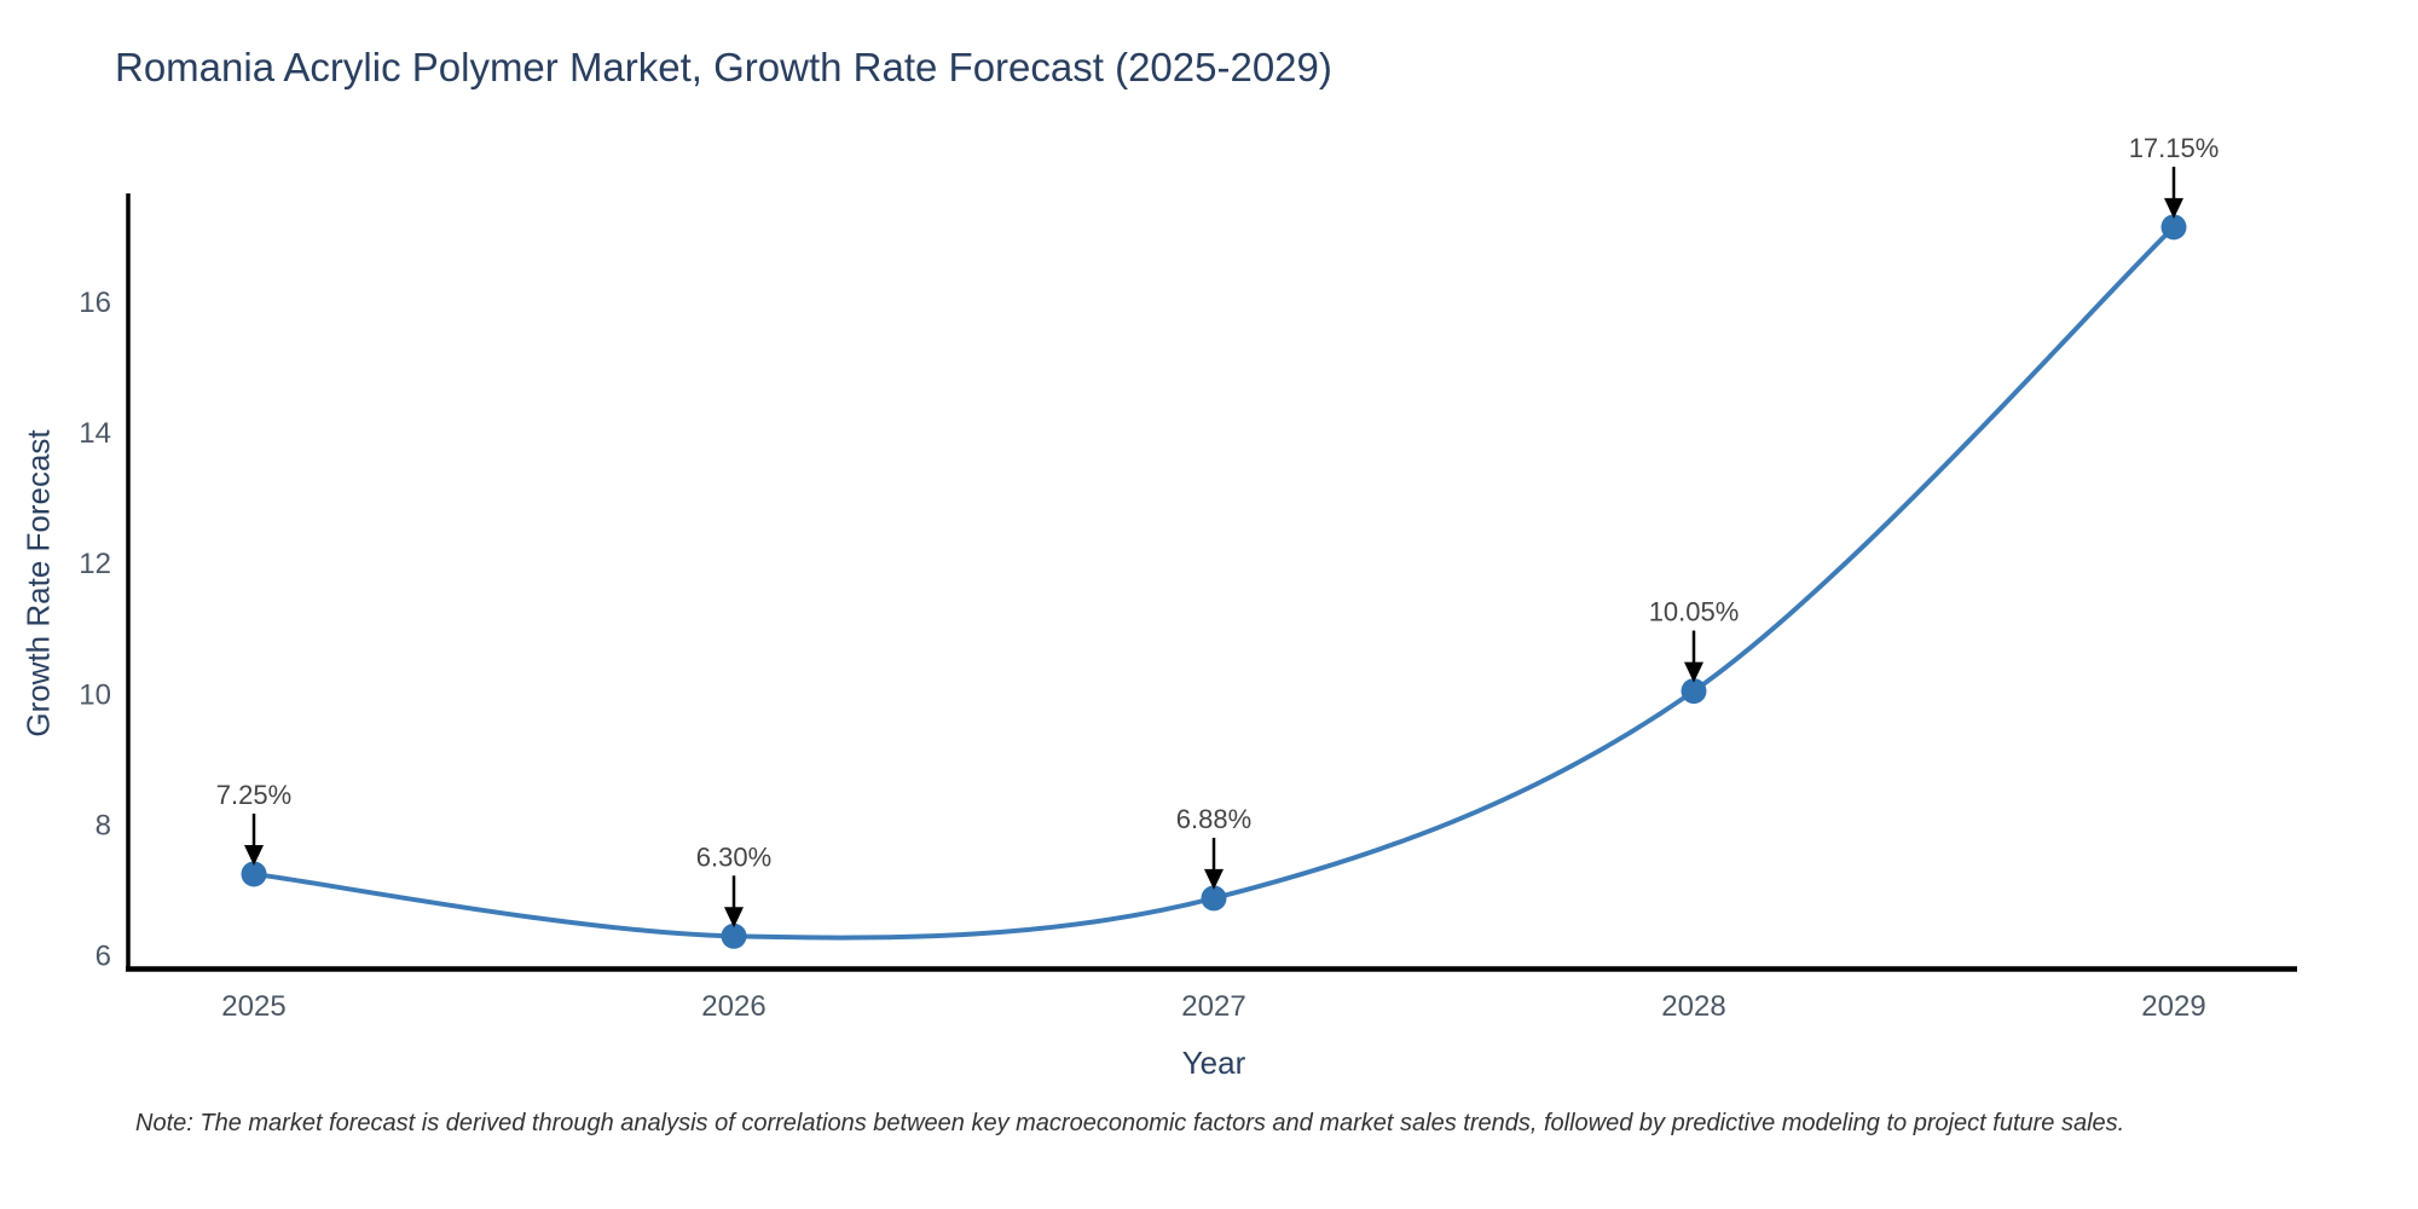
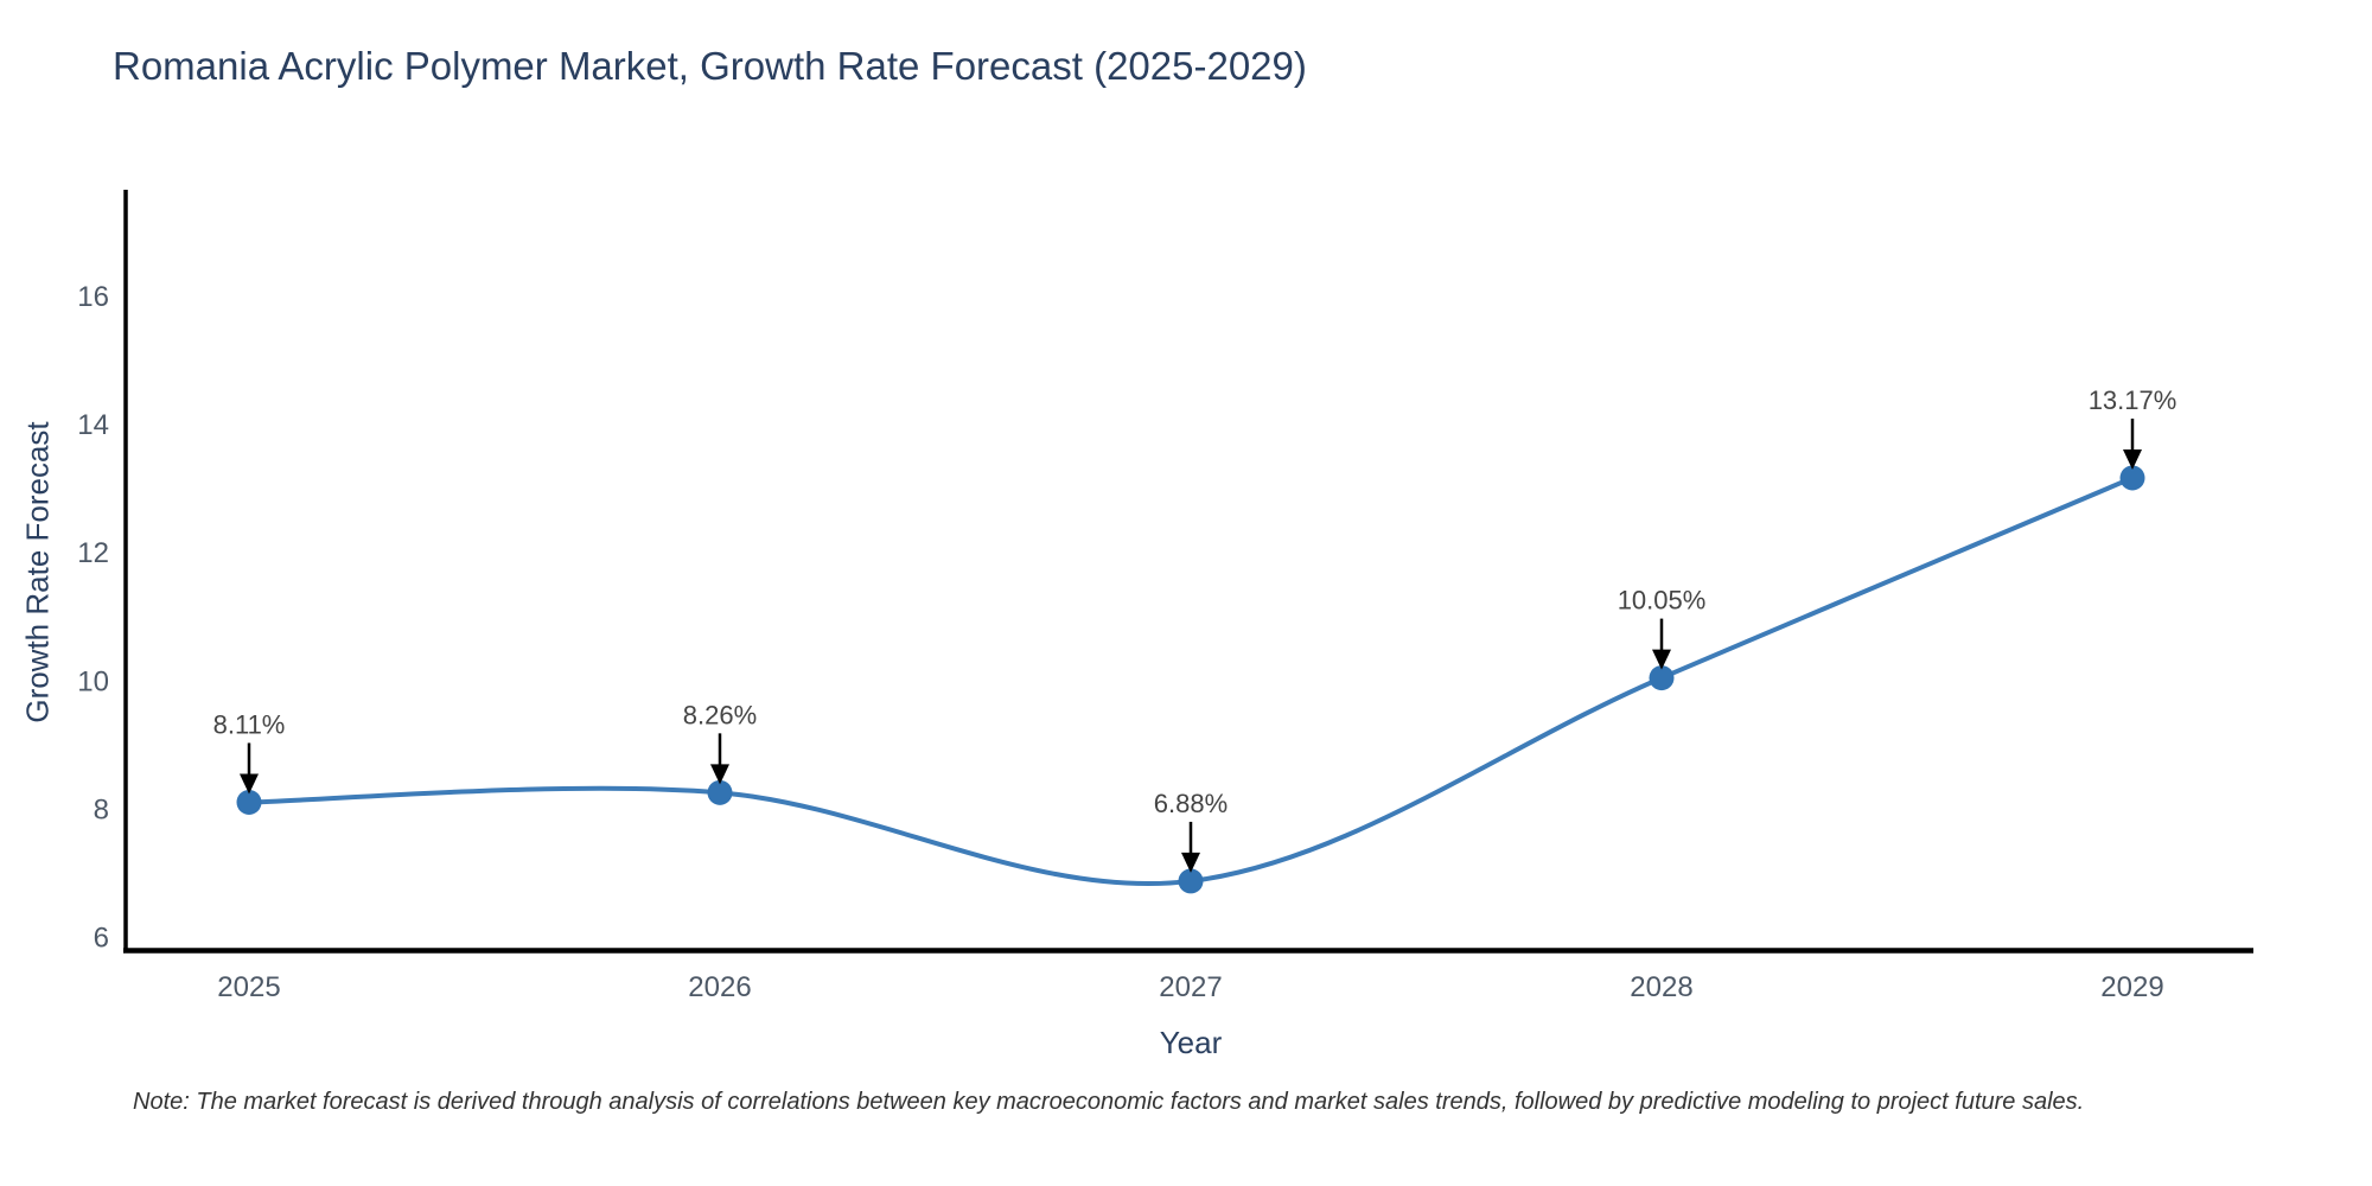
2025: 7.25% -> 8.11%
2026: 6.30% -> 8.26%
2029: 17.15% -> 13.17%
